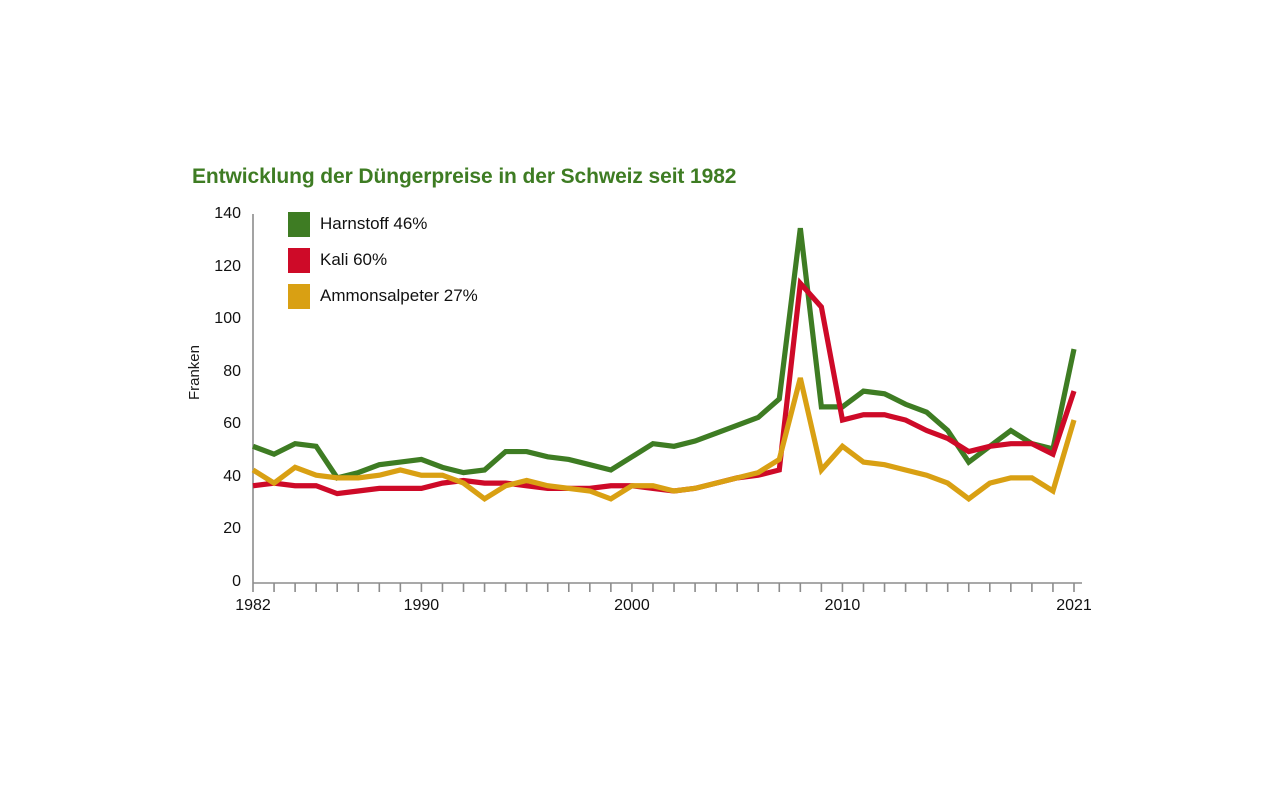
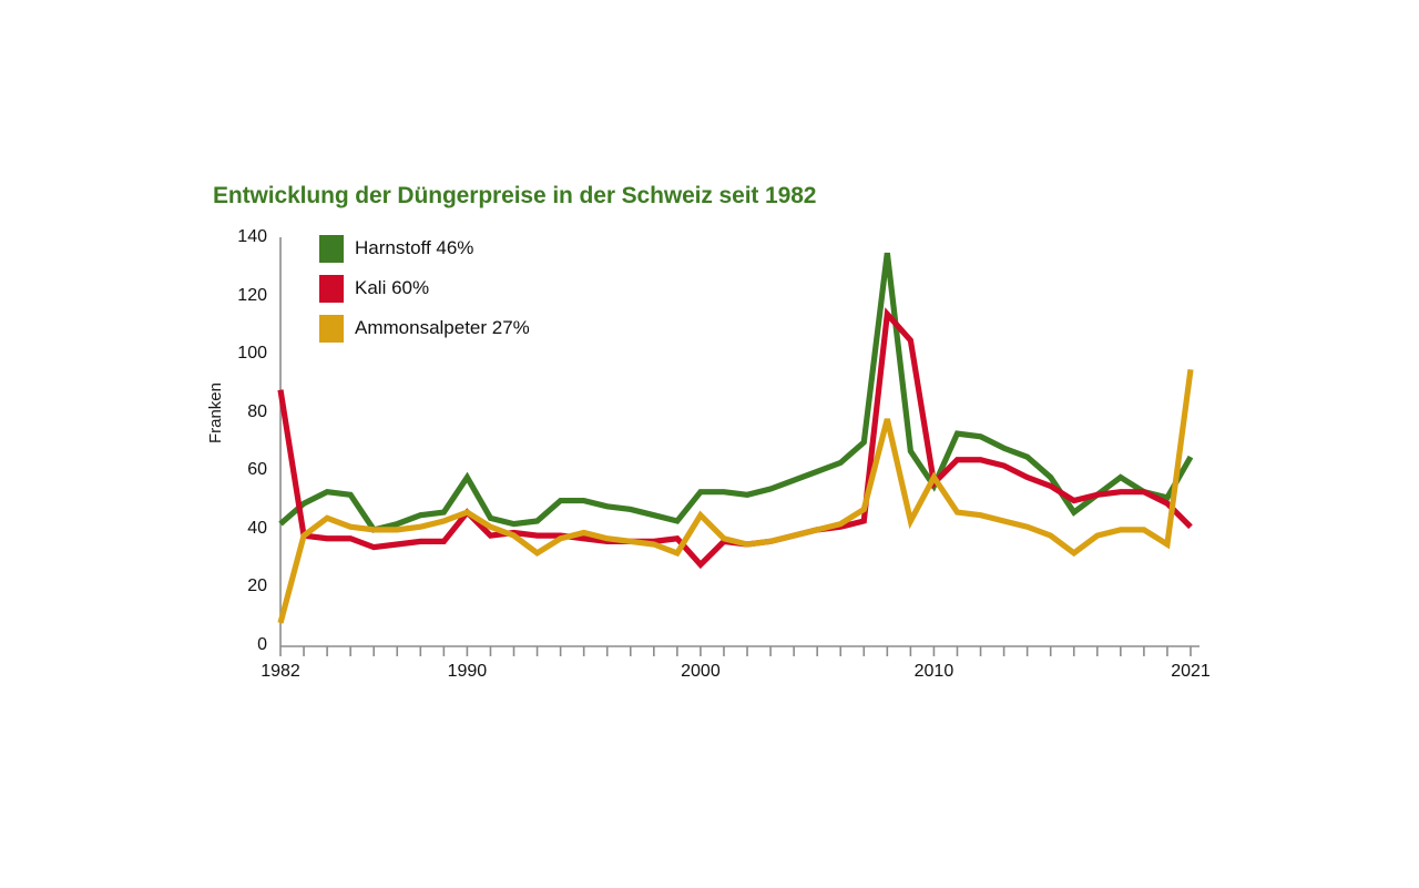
Harnstoff 46%/1982: 52 -> 42
Kali 60%/1982: 37 -> 88
Ammonsalpeter 27%/1982: 43 -> 8
Harnstoff 46%/1990: 47 -> 58
Kali 60%/1990: 36 -> 46
Ammonsalpeter 27%/1990: 41 -> 46
Harnstoff 46%/2000: 48 -> 53
Kali 60%/2000: 37 -> 28
Ammonsalpeter 27%/2000: 37 -> 45
Harnstoff 46%/2010: 67 -> 55
Kali 60%/2010: 62 -> 56
Ammonsalpeter 27%/2010: 52 -> 58
Harnstoff 46%/2021: 89 -> 65
Kali 60%/2021: 73 -> 41
Ammonsalpeter 27%/2021: 62 -> 95
